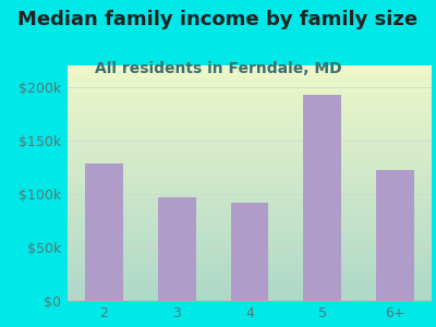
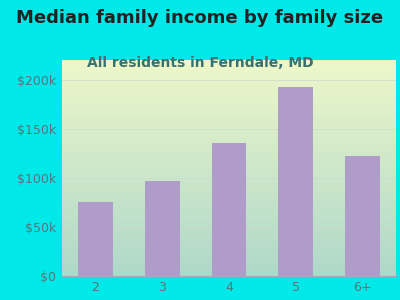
2: $128k -> $75k
4: $92k -> $135k
